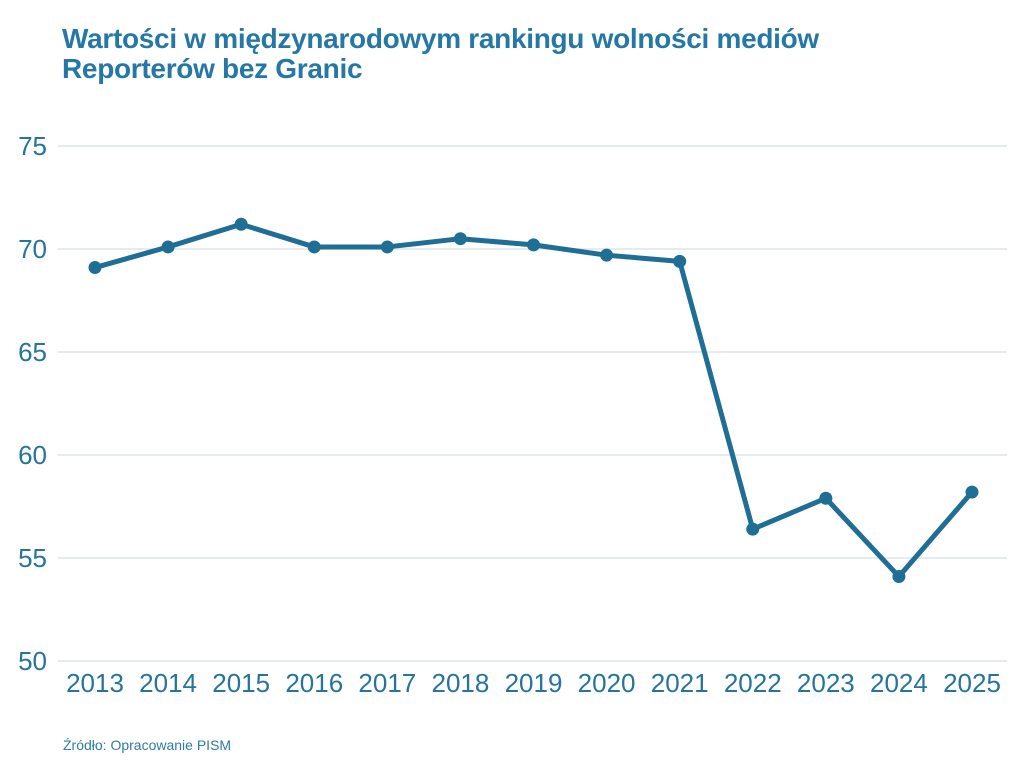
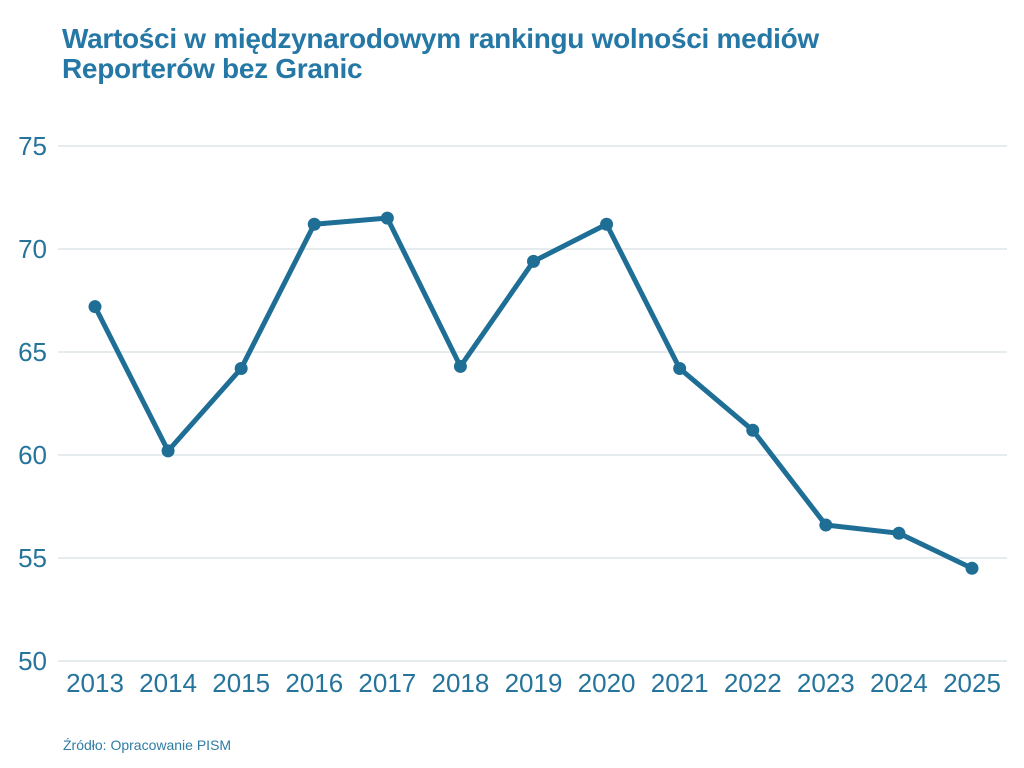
2013: 69.1 -> 67.2
2014: 70.1 -> 60.2
2015: 71.2 -> 64.2
2016: 70.1 -> 71.2
2017: 70.1 -> 71.5
2018: 70.5 -> 64.3
2019: 70.2 -> 69.4
2020: 69.7 -> 71.2
2021: 69.4 -> 64.2
2022: 56.4 -> 61.2
2023: 57.9 -> 56.6
2024: 54.1 -> 56.2
2025: 58.2 -> 54.5
